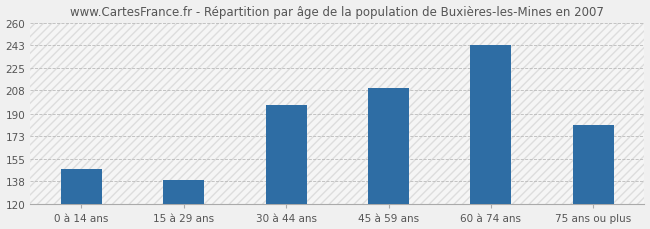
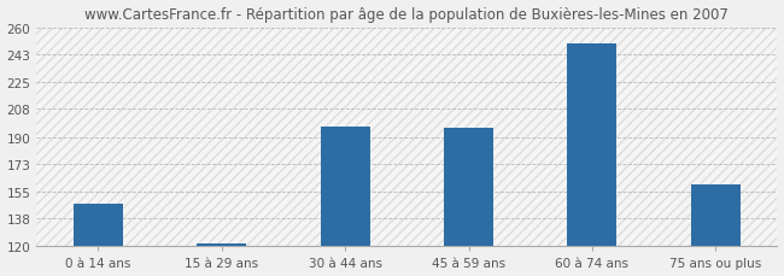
15 à 29 ans: 139 -> 122
45 à 59 ans: 210 -> 196
60 à 74 ans: 243 -> 250
75 ans ou plus: 181 -> 160
